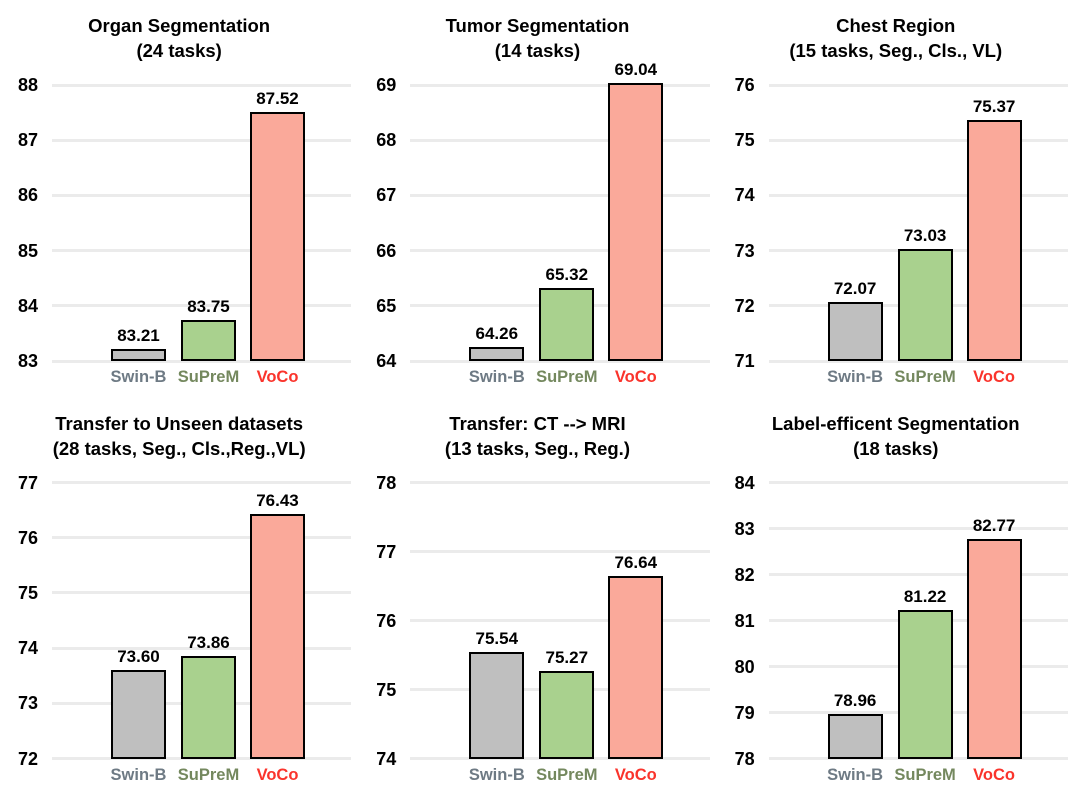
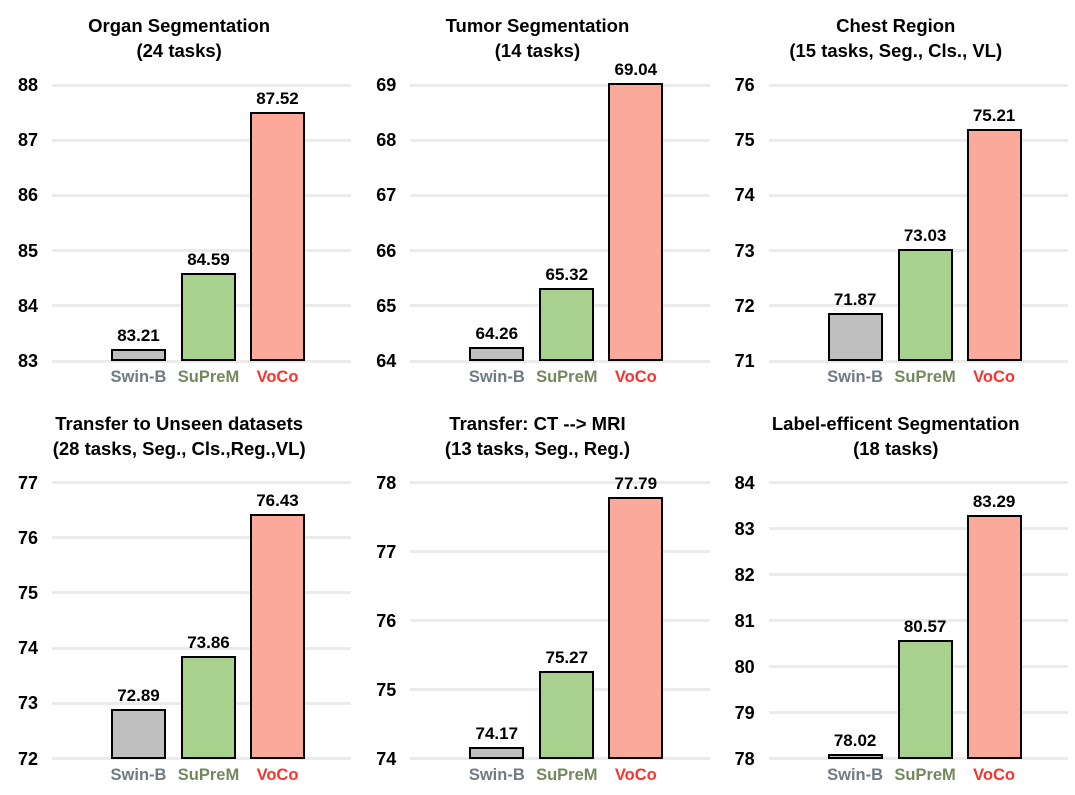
Organ Segmentation/SuPreM: 83.75 -> 84.59
Chest Region/Swin-B: 72.07 -> 71.87
Chest Region/VoCo: 75.37 -> 75.21
Transfer to Unseen datasets/Swin-B: 73.60 -> 72.89
Transfer: CT --> MRI/Swin-B: 75.54 -> 74.17
Transfer: CT --> MRI/VoCo: 76.64 -> 77.79
Label-efficent Segmentation/Swin-B: 78.96 -> 78.02
Label-efficent Segmentation/SuPreM: 81.22 -> 80.57
Label-efficent Segmentation/VoCo: 82.77 -> 83.29
